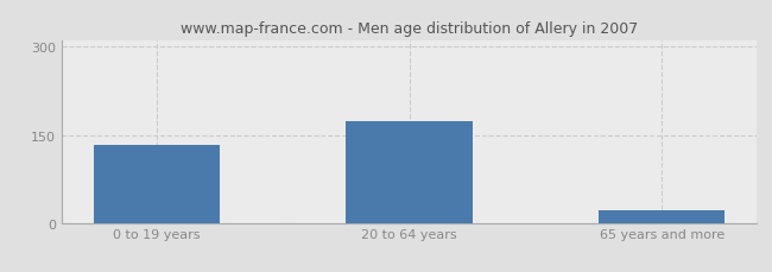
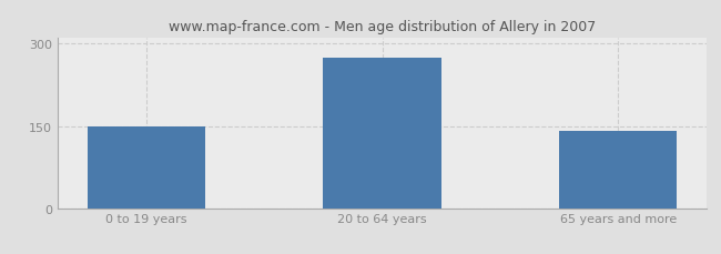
0 to 19 years: 132 -> 150
20 to 64 years: 174 -> 275
65 years and more: 21 -> 140
